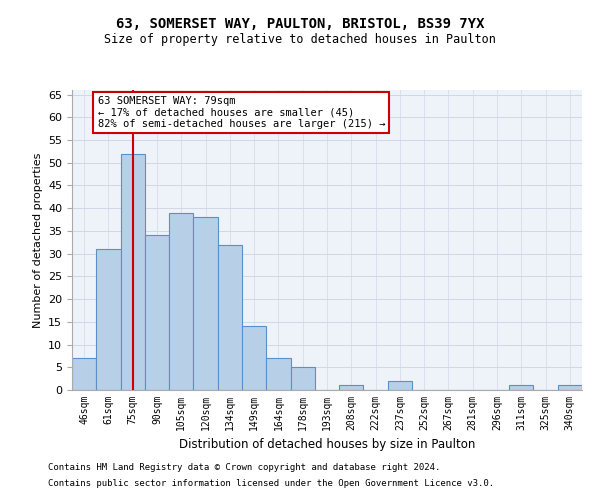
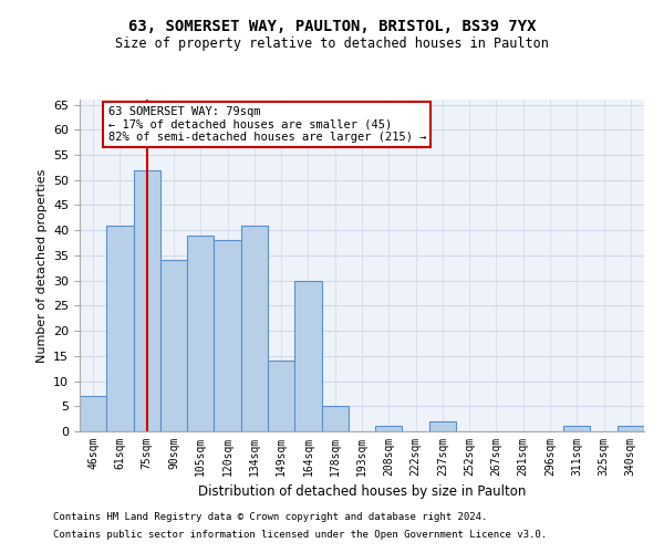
61sqm: 31 -> 41
134sqm: 32 -> 41
164sqm: 7 -> 30
